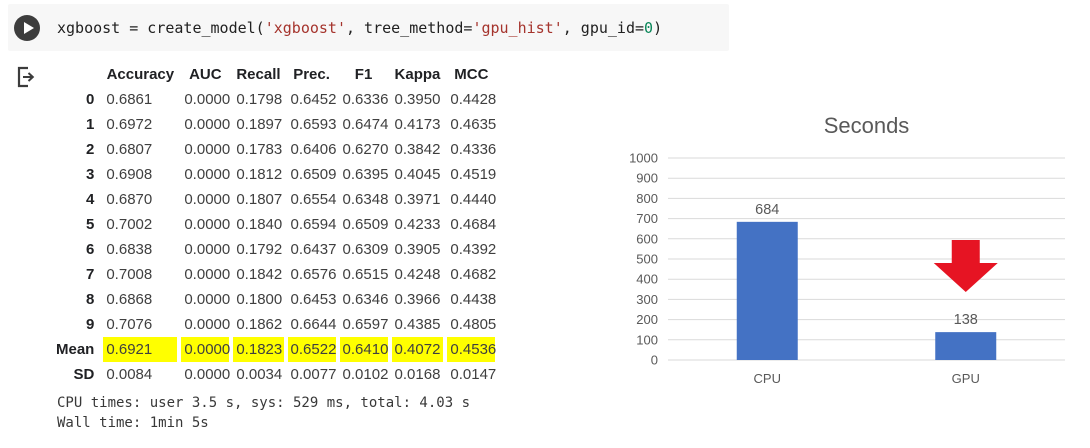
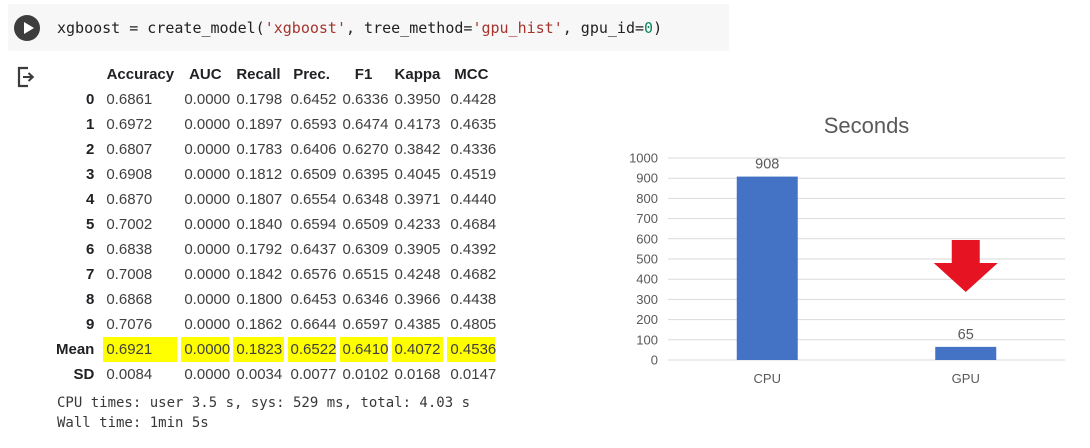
CPU: 684 -> 908
GPU: 138 -> 65
